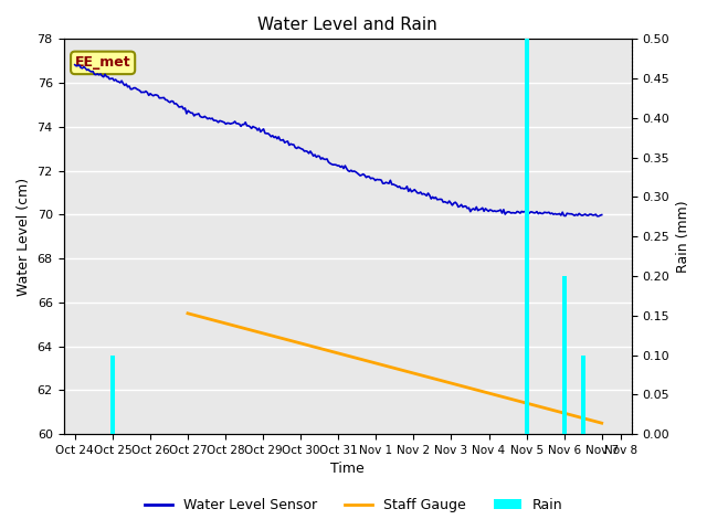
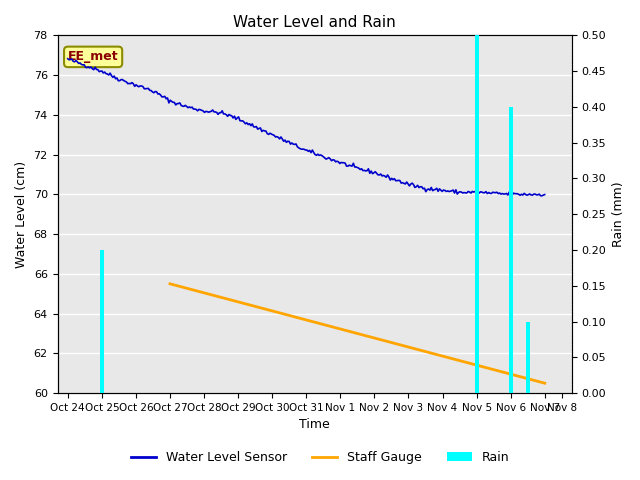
Rain/Oct 25: 0.1 -> 0.2
Rain/Nov 6: 0.2 -> 0.4
